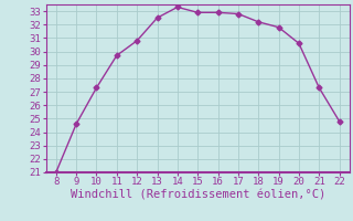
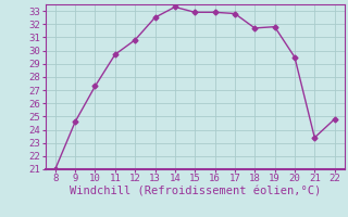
18: 32.2 -> 31.7
20: 30.6 -> 29.5
21: 27.3 -> 23.4
